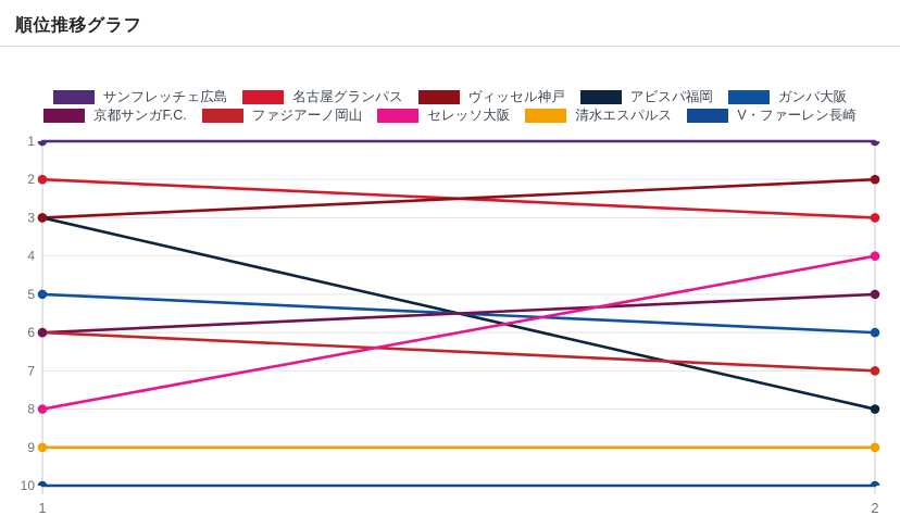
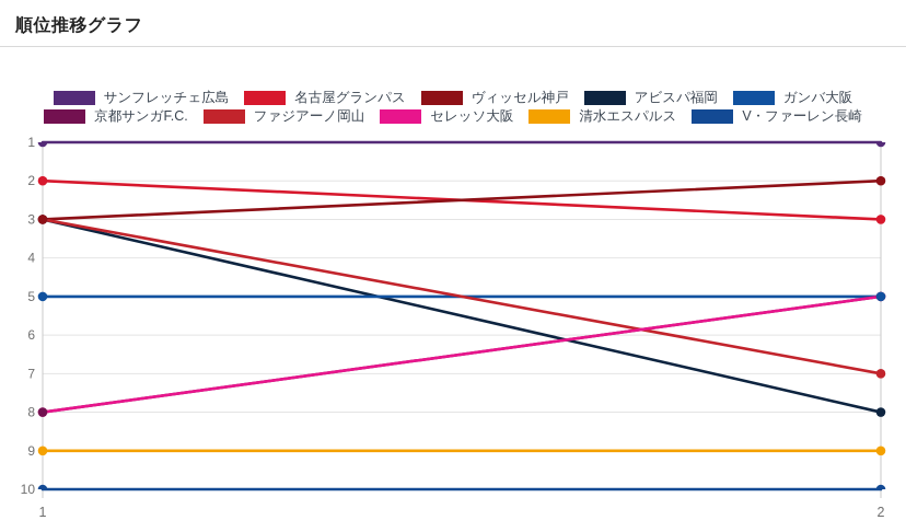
京都サンガF.C./1: 6 -> 8
ファジアーノ岡山/1: 6 -> 3
ガンバ大阪/2: 6 -> 5
セレッソ大阪/2: 4 -> 5
